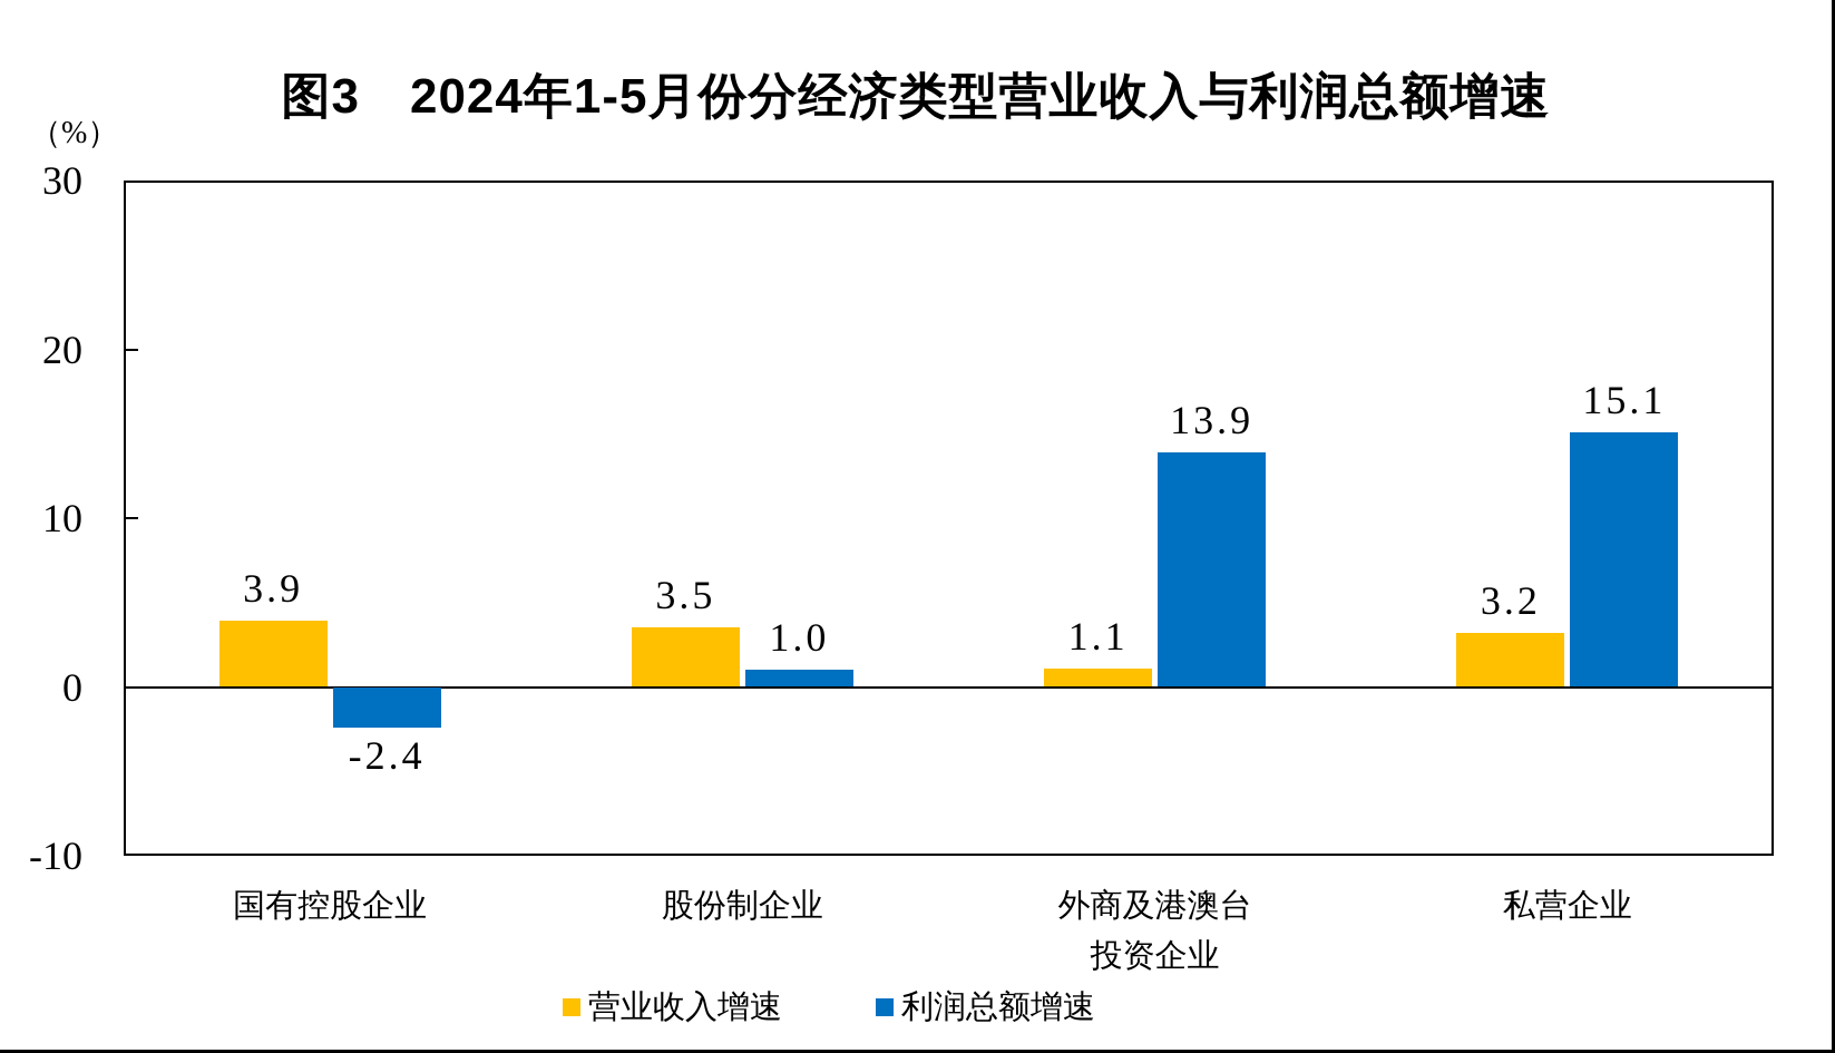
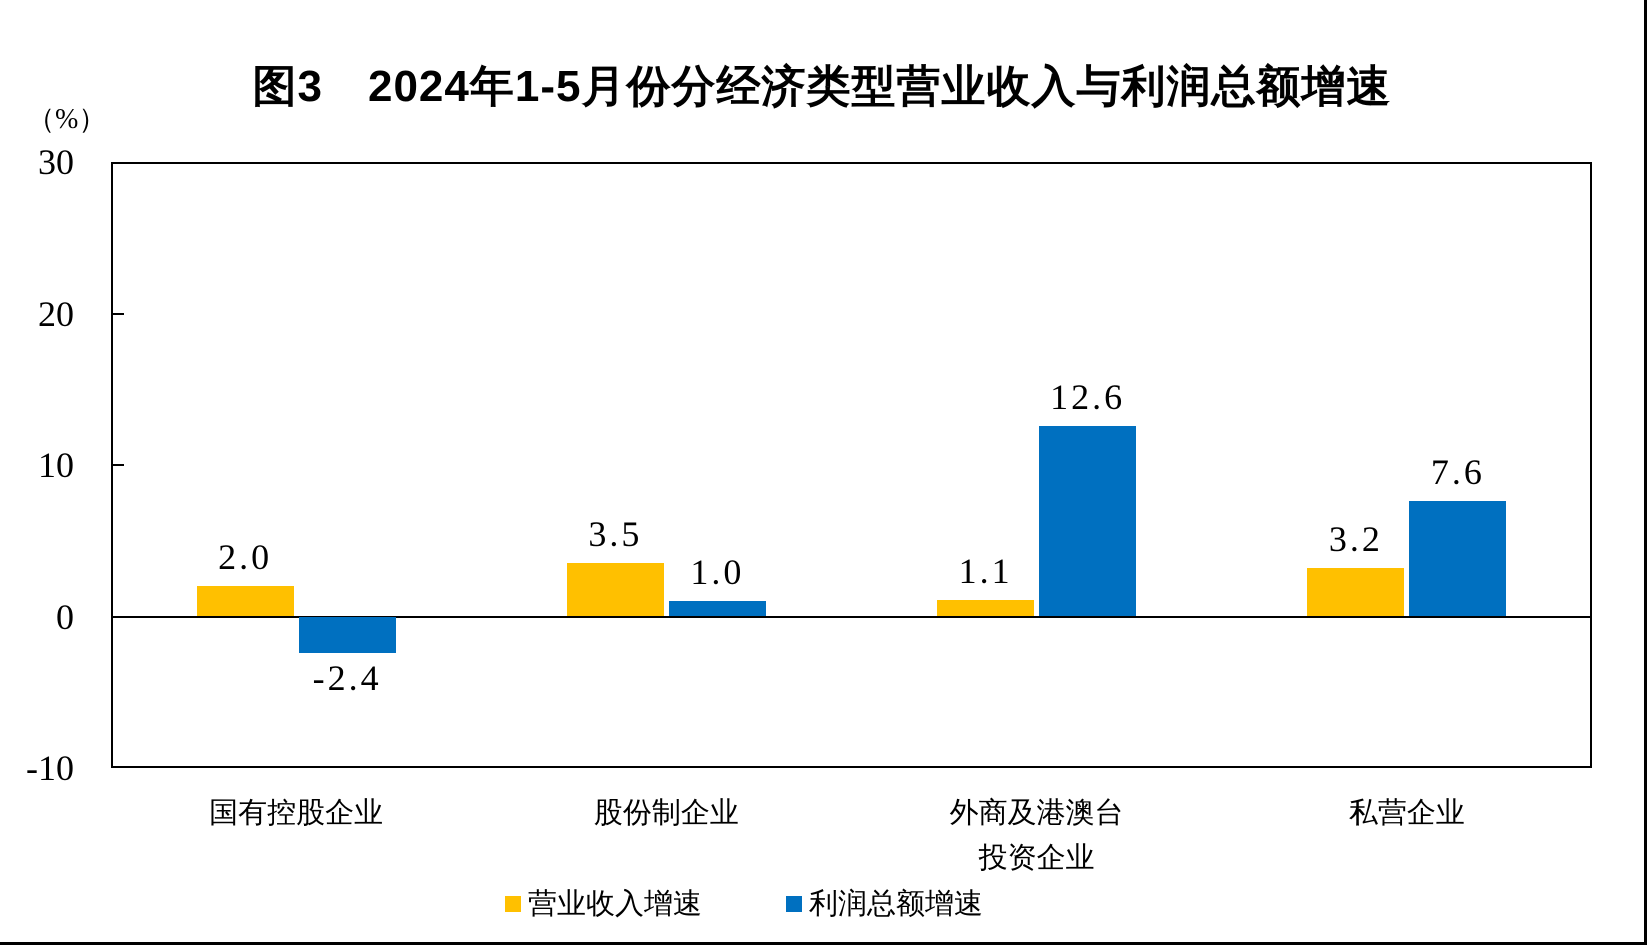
营业收入增速/国有控股企业: 3.9 -> 2.0
利润总额增速/外商及港澳台 投资企业: 13.9 -> 12.6
利润总额增速/私营企业: 15.1 -> 7.6
